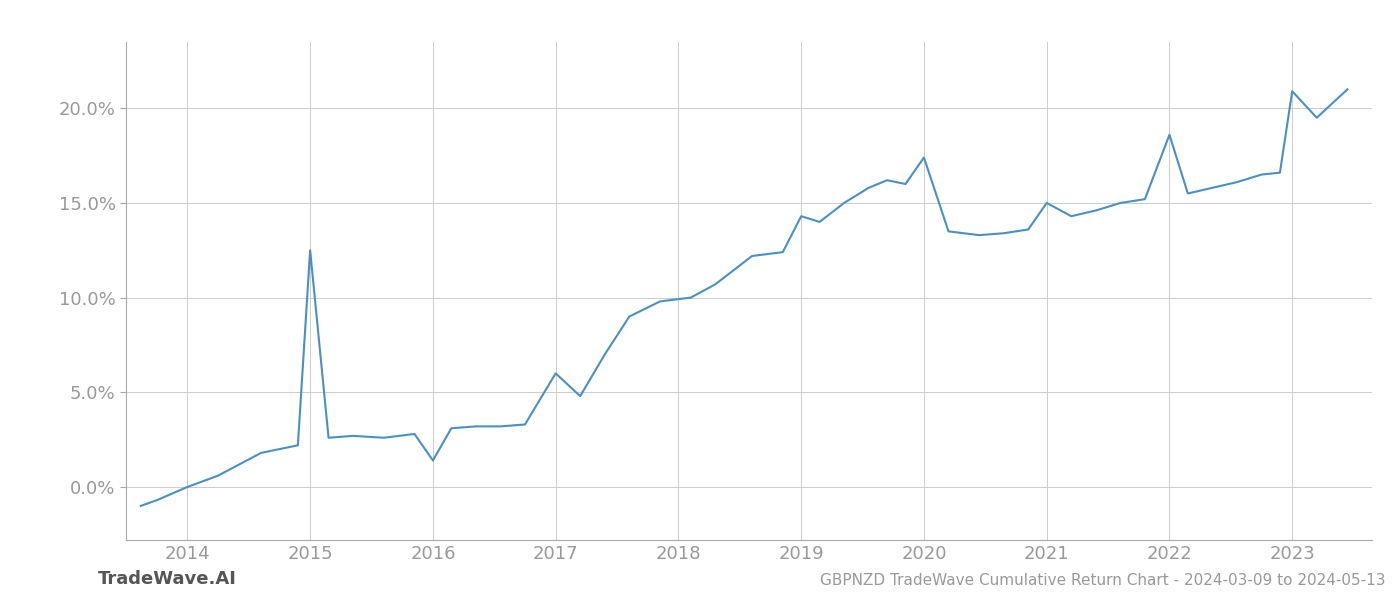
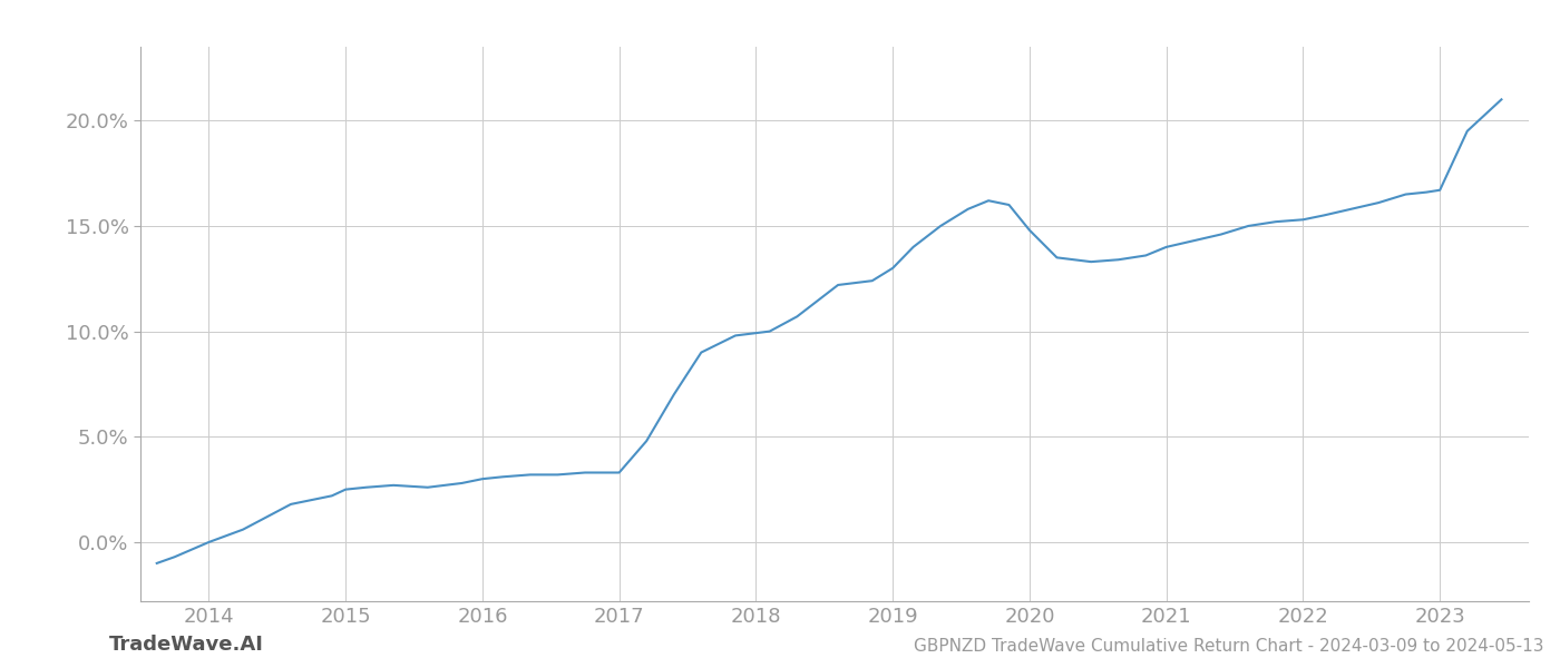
2015: 12.5% -> 2.5%
2016: 1.4% -> 3.0%
2017: 6.0% -> 3.3%
2019: 14.3% -> 13.0%
2020: 17.4% -> 14.8%
2021: 15.0% -> 14.0%
2022: 18.6% -> 15.3%
2023: 20.9% -> 16.7%
